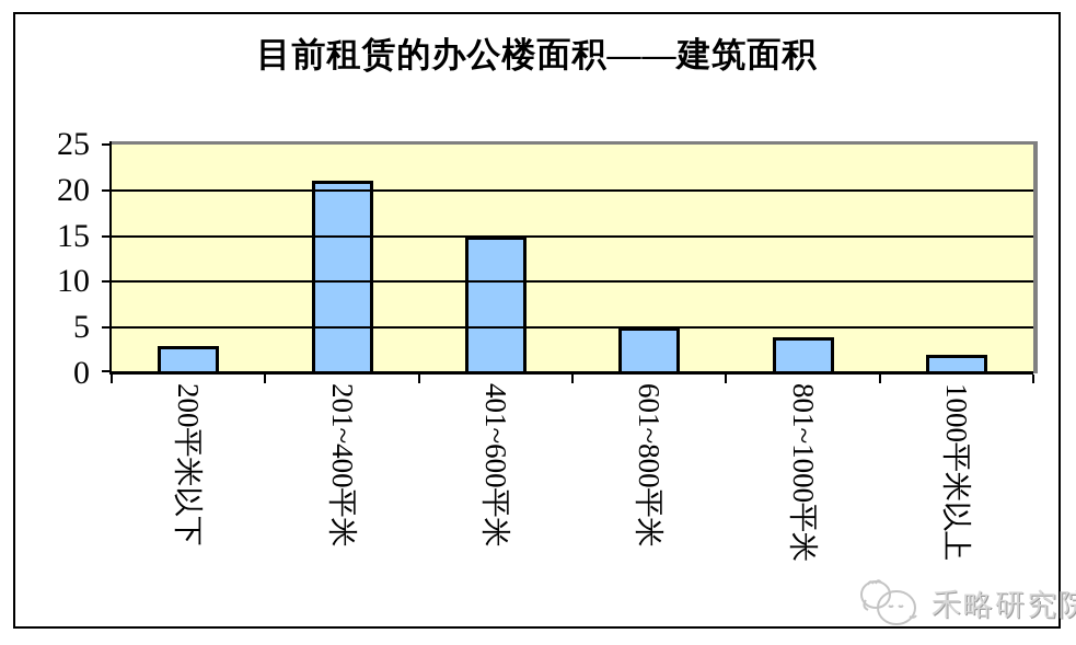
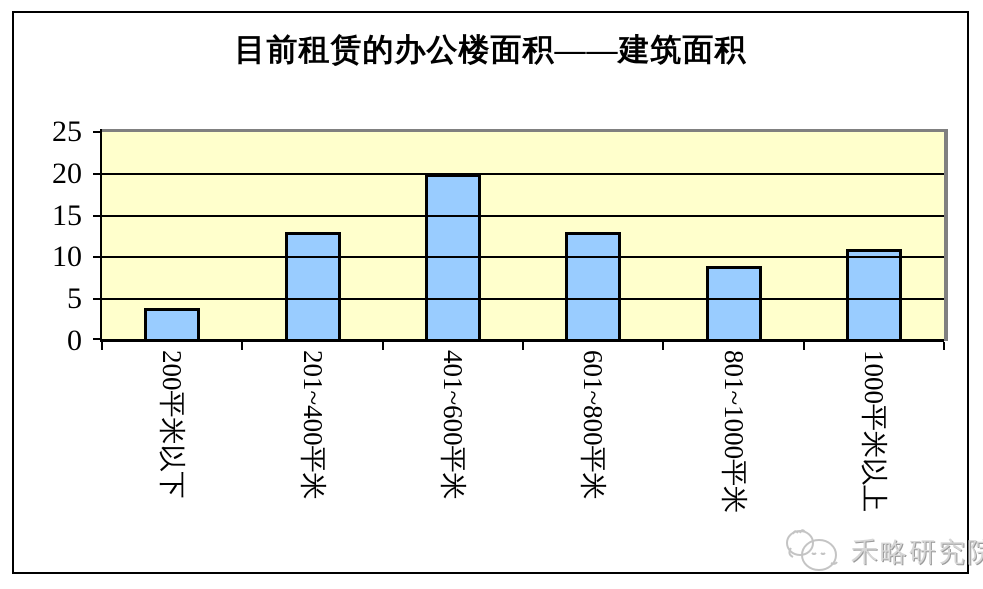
200平米以下: 3 -> 4
201~400平米: 21 -> 13
401~600平米: 15 -> 20
601~800平米: 5 -> 13
801~1000平米: 4 -> 9
1000平米以上: 2 -> 11
